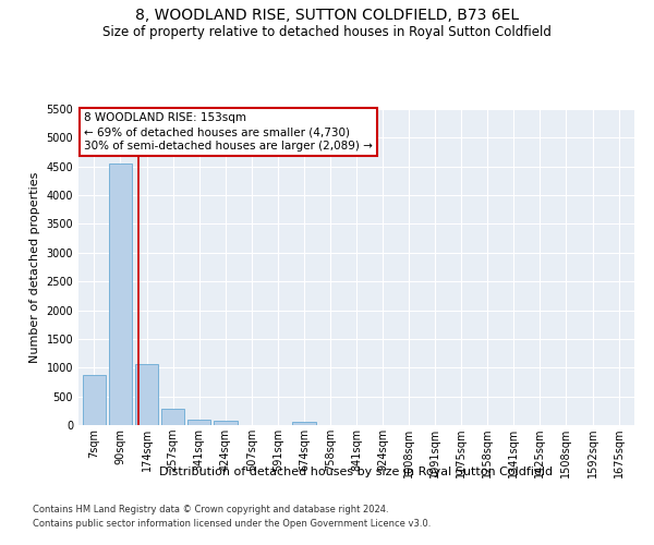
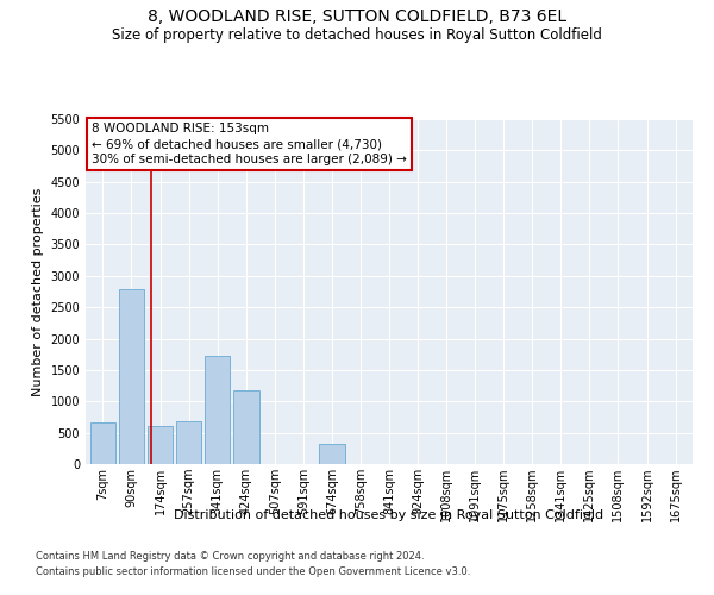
7sqm: 880 -> 660
90sqm: 4560 -> 2780
174sqm: 1060 -> 600
257sqm: 290 -> 680
341sqm: 90 -> 1720
424sqm: 80 -> 1180
674sqm: 60 -> 320
